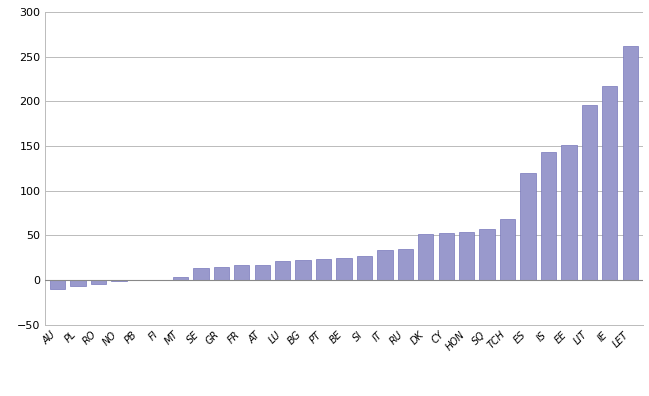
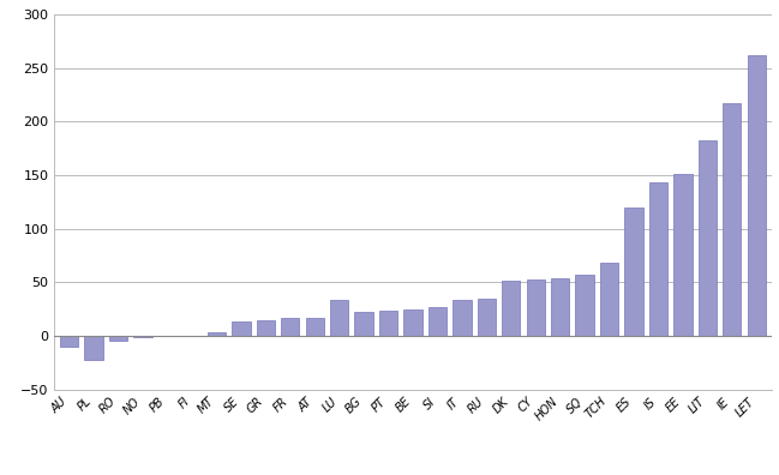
PL: -7 -> -22
LU: 21 -> 34
LIT: 196 -> 182
